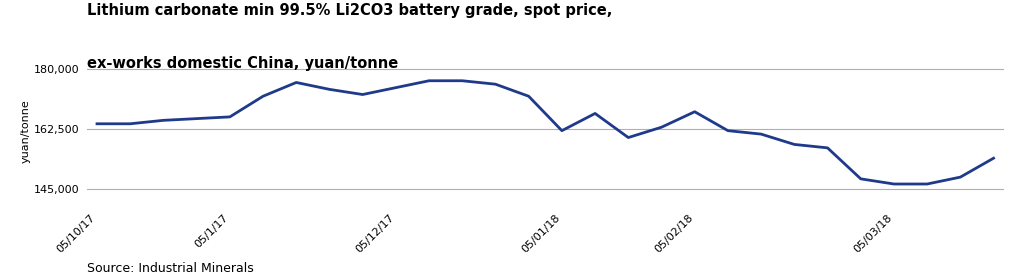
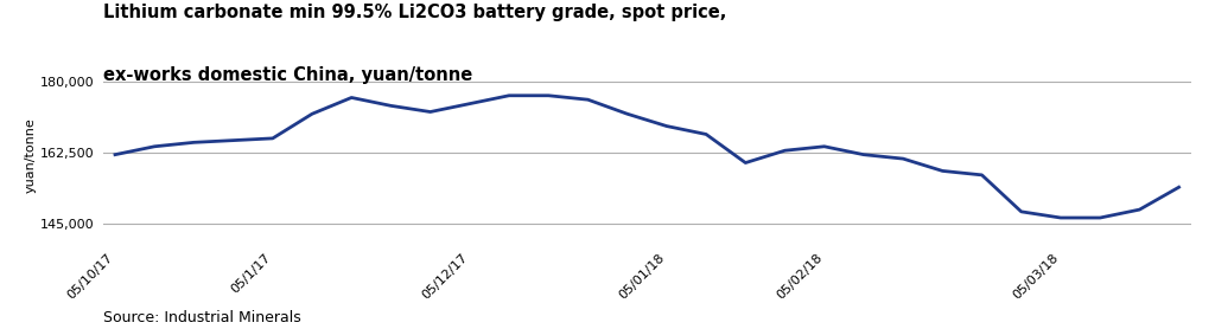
05/10/17: 164,000 -> 162,000
05/01/18: 162,000 -> 169,000
05/02/18: 167,500 -> 164,000
